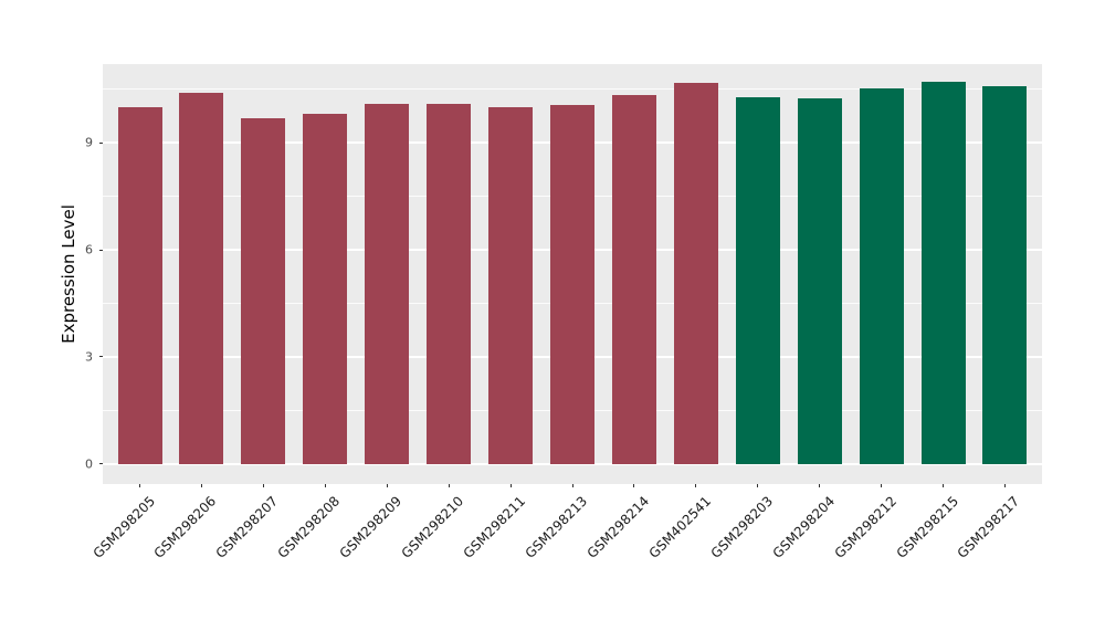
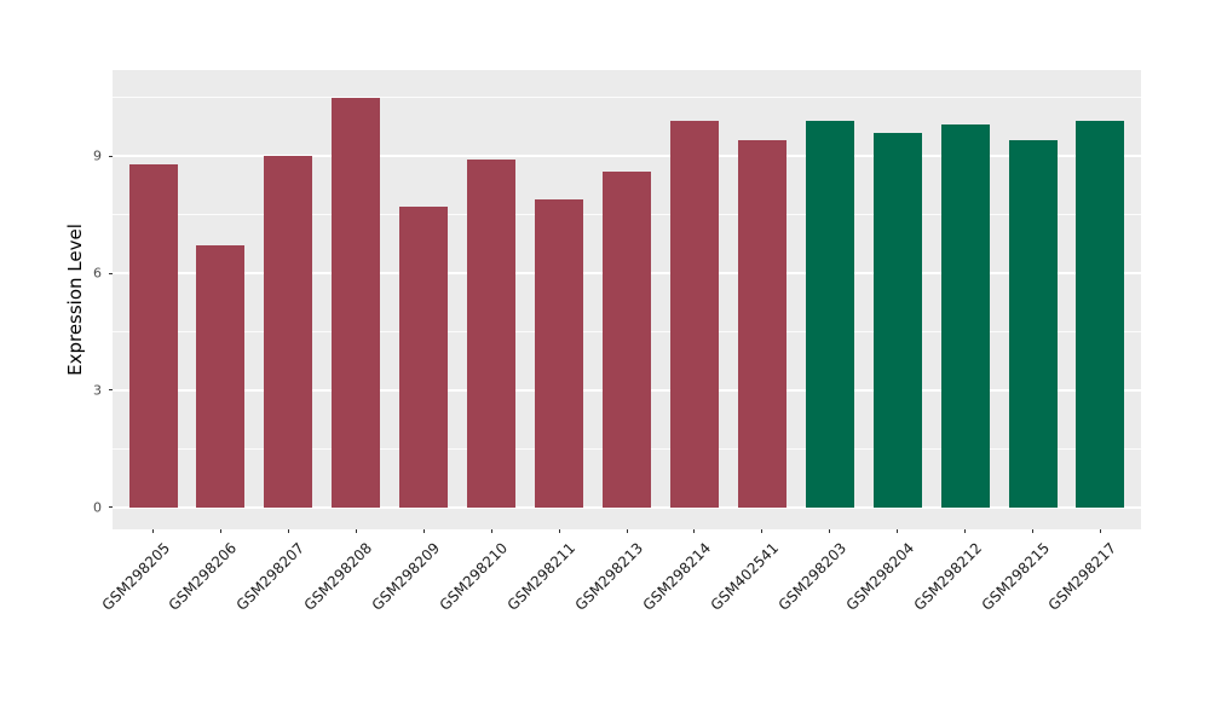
GSM298205: 10.0 -> 8.8
GSM298206: 10.4 -> 6.7
GSM298207: 9.7 -> 9.0
GSM298208: 9.8 -> 10.5
GSM298209: 10.1 -> 7.7
GSM298210: 10.1 -> 8.9
GSM298211: 10.0 -> 7.9
GSM298213: 10.1 -> 8.6
GSM298214: 10.3 -> 9.9
GSM402541: 10.7 -> 9.4
GSM298203: 10.3 -> 9.9
GSM298204: 10.2 -> 9.6
GSM298212: 10.5 -> 9.8
GSM298215: 10.7 -> 9.4
GSM298217: 10.6 -> 9.9
